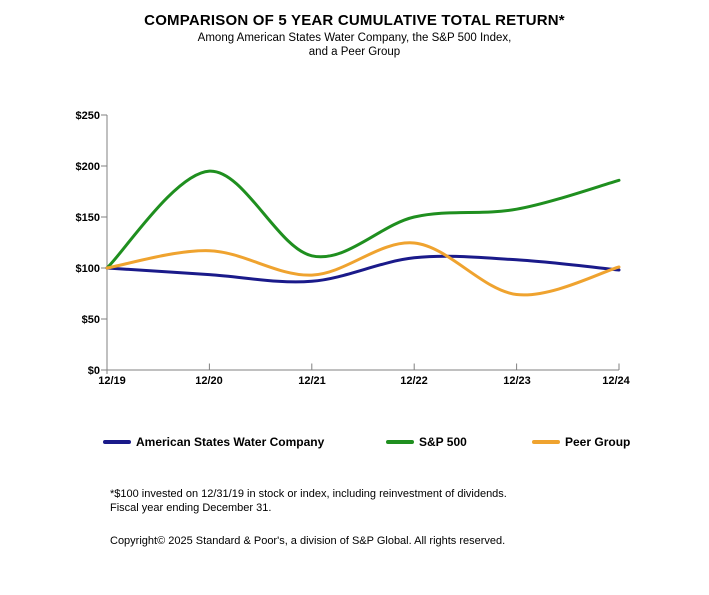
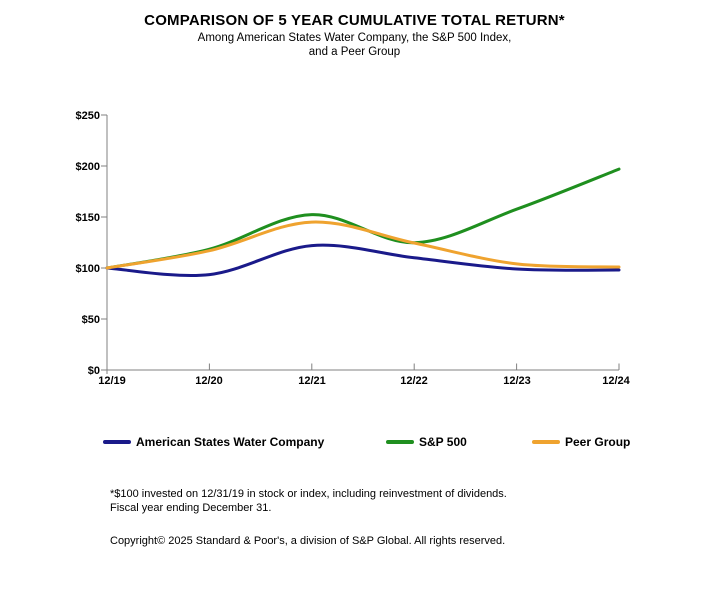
S&P 500/12/20: $195 -> $118
American States Water Company/12/21: $87 -> $122
S&P 500/12/21: $112 -> $152
Peer Group/12/21: $93 -> $145
S&P 500/12/22: $150 -> $125
American States Water Company/12/23: $108 -> $99
Peer Group/12/23: $74 -> $104
S&P 500/12/24: $186 -> $197
